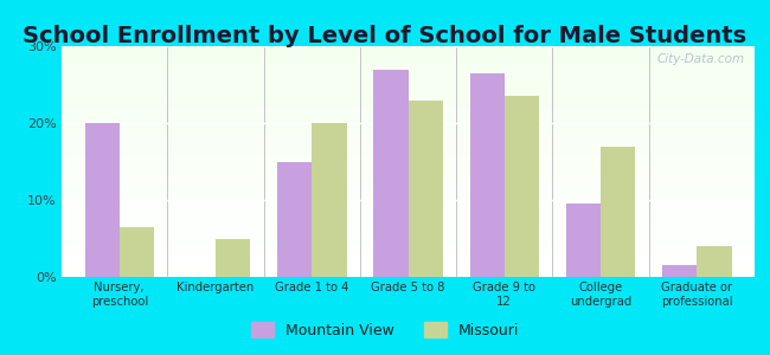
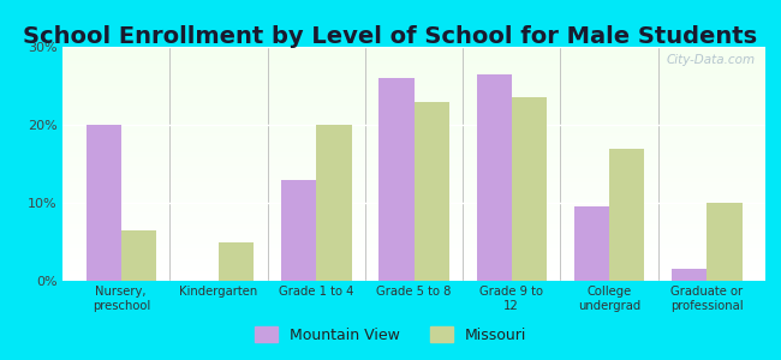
Mountain View/Grade 1 to 4: 15.0% -> 13.0%
Mountain View/Grade 5 to 8: 27.0% -> 26.0%
Missouri/Graduate or professional: 4.0% -> 10.0%
